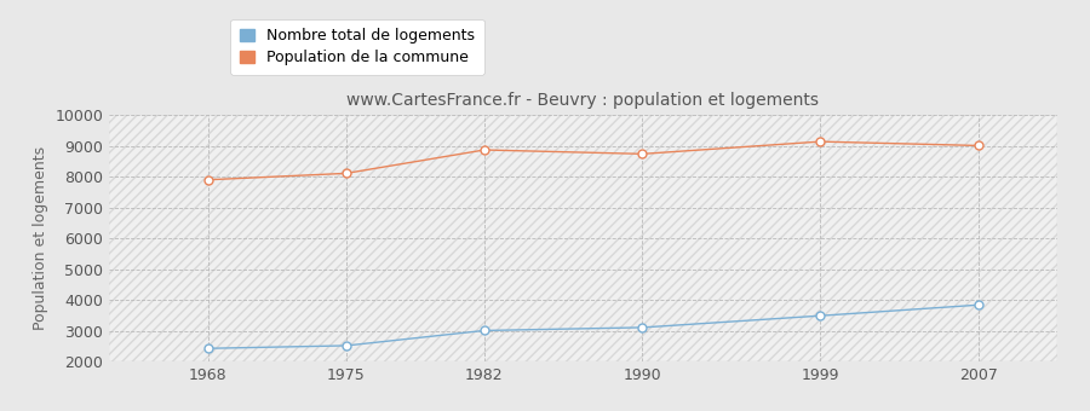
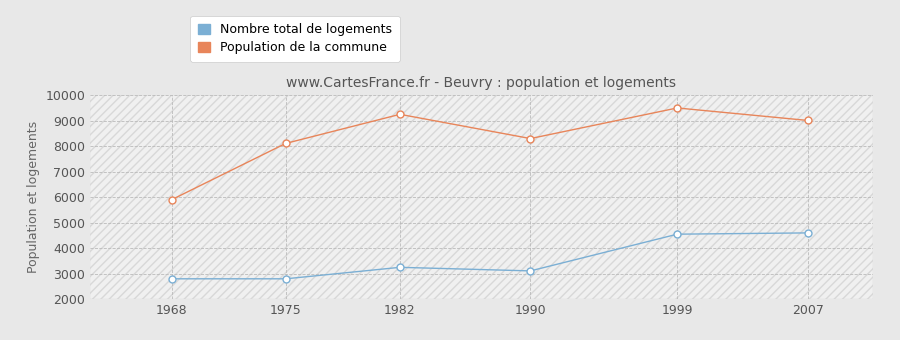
Nombre total de logements/1968: 2430 -> 2800
Population de la commune/1968: 7900 -> 5900
Nombre total de logements/1975: 2520 -> 2800
Nombre total de logements/1982: 3010 -> 3250
Population de la commune/1982: 8870 -> 9250
Population de la commune/1990: 8740 -> 8300
Nombre total de logements/1999: 3490 -> 4550
Population de la commune/1999: 9140 -> 9500
Nombre total de logements/2007: 3840 -> 4600
